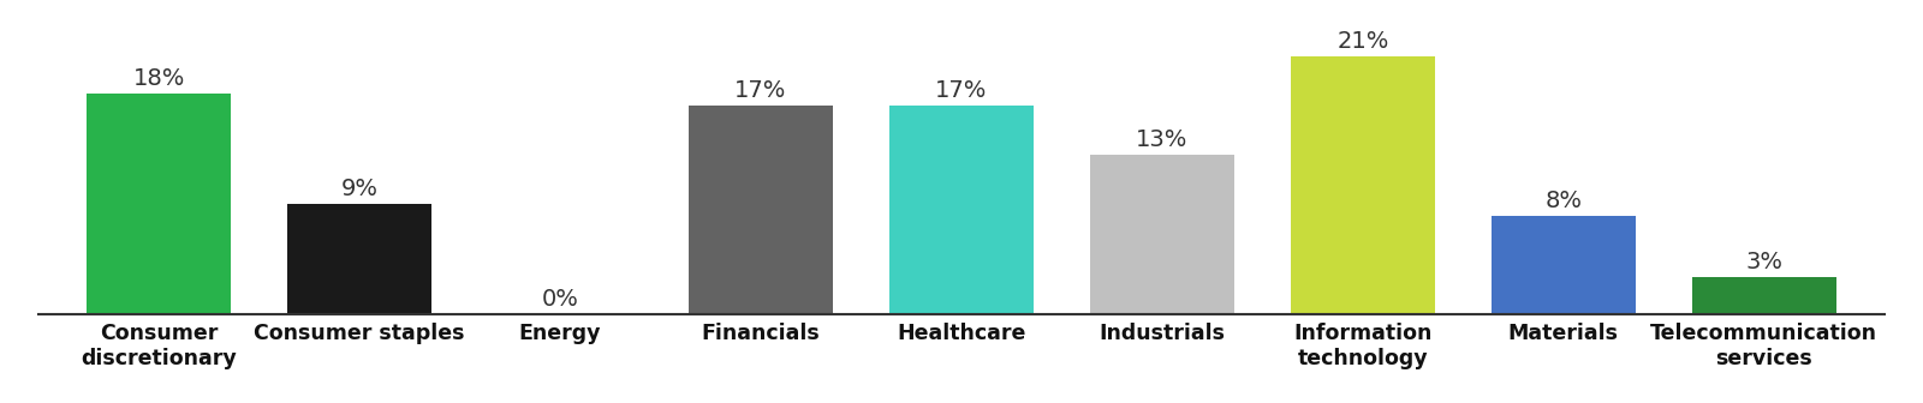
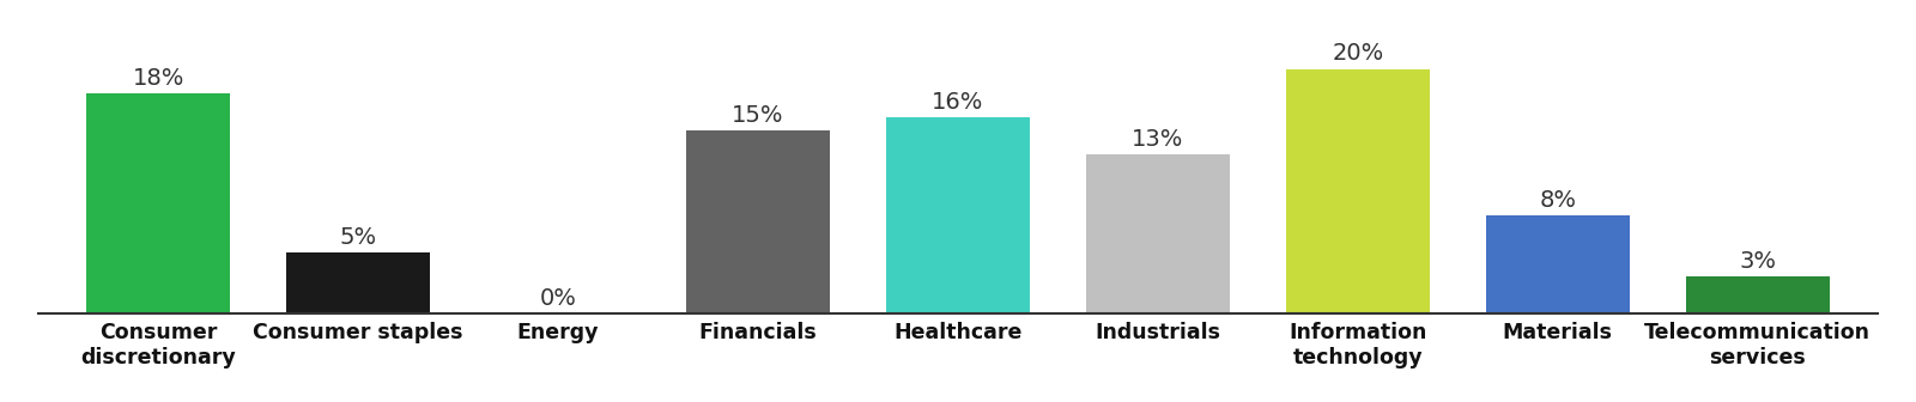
Consumer staples: 9% -> 5%
Financials: 17% -> 15%
Healthcare: 17% -> 16%
Information technology: 21% -> 20%
